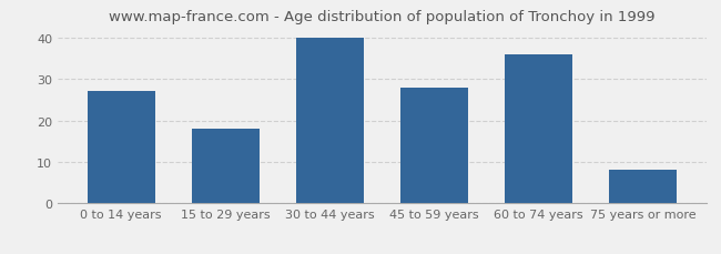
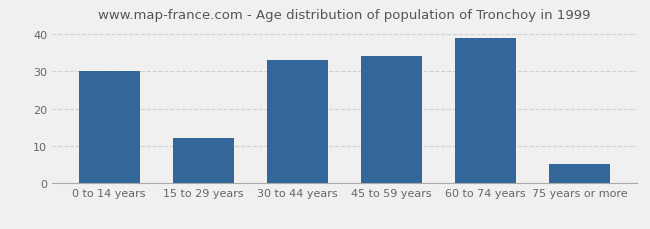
0 to 14 years: 27 -> 30
15 to 29 years: 18 -> 12
30 to 44 years: 40 -> 33
45 to 59 years: 28 -> 34
60 to 74 years: 36 -> 39
75 years or more: 8 -> 5
